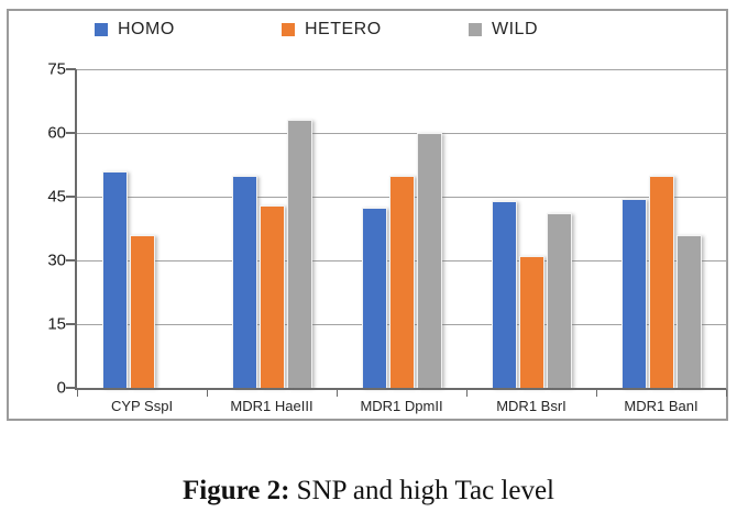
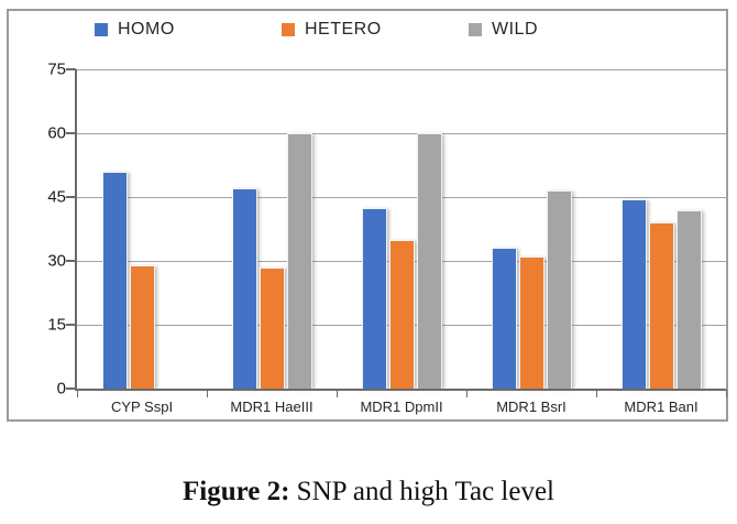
HETERO/CYP SspI: 36 -> 29
HOMO/MDR1 HaeIII: 50 -> 47
HETERO/MDR1 HaeIII: 43 -> 28
WILD/MDR1 HaeIII: 63 -> 60
HETERO/MDR1 DpmII: 50 -> 35
HOMO/MDR1 BsrI: 44 -> 33
WILD/MDR1 BsrI: 41 -> 46
HETERO/MDR1 BanI: 50 -> 39
WILD/MDR1 BanI: 36 -> 42
